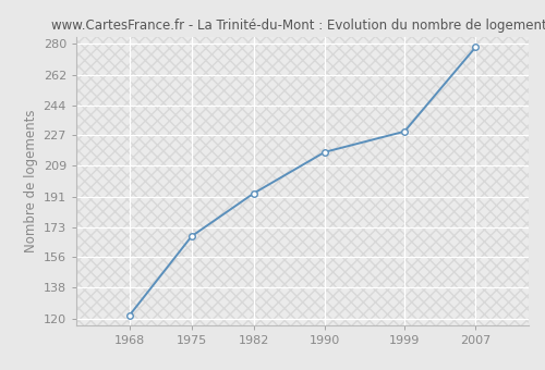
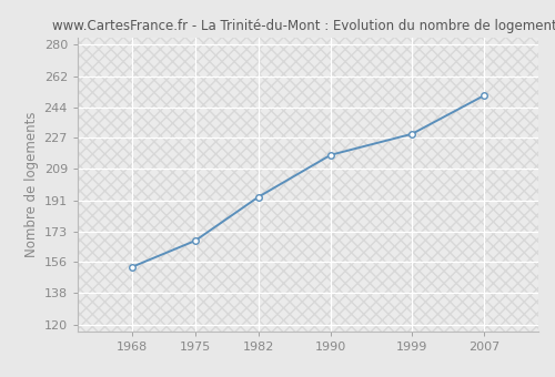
1968: 122 -> 153
2007: 278 -> 251
